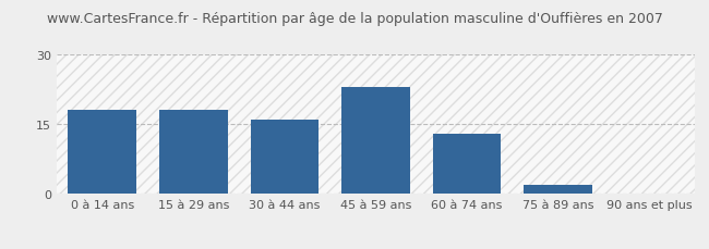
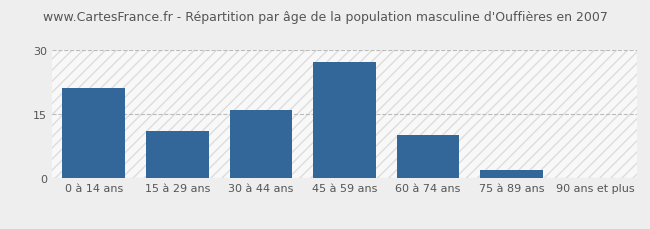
0 à 14 ans: 18.0 -> 21.0
15 à 29 ans: 18.0 -> 11.0
45 à 59 ans: 23.0 -> 27.0
60 à 74 ans: 13.0 -> 10.0
